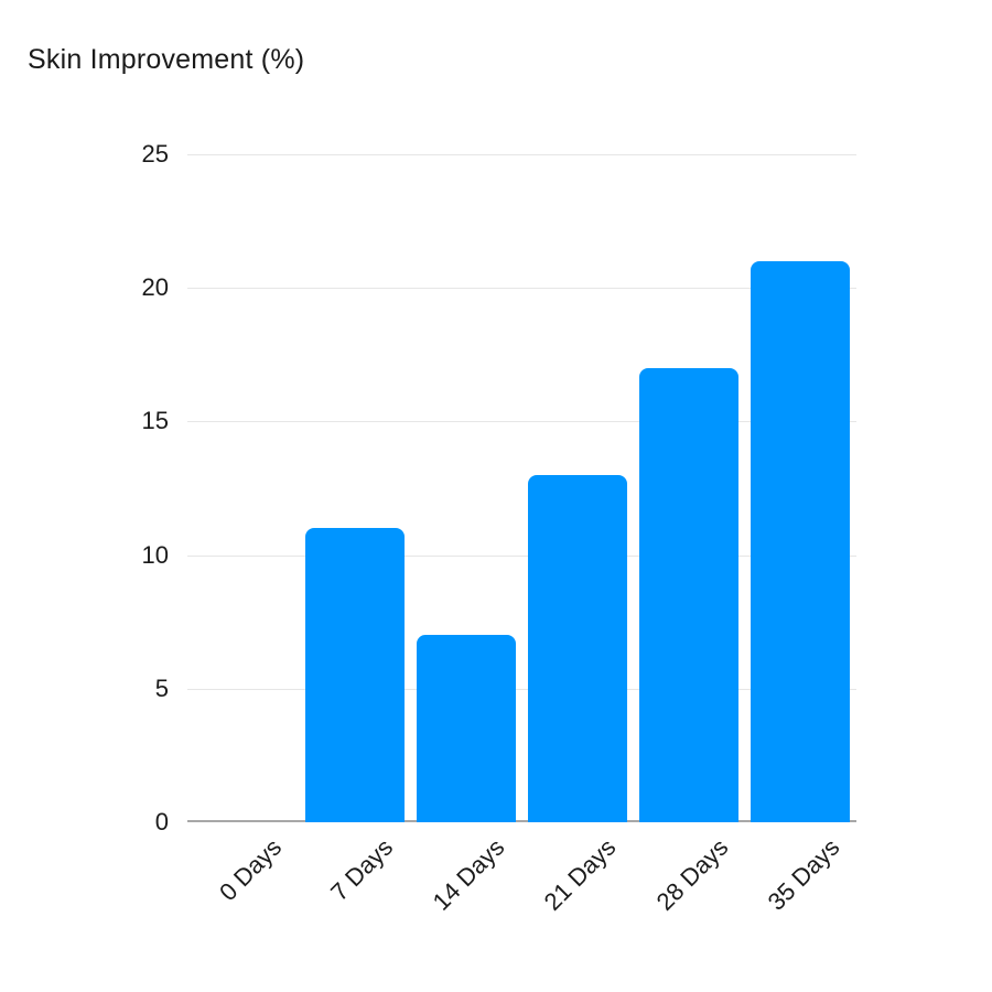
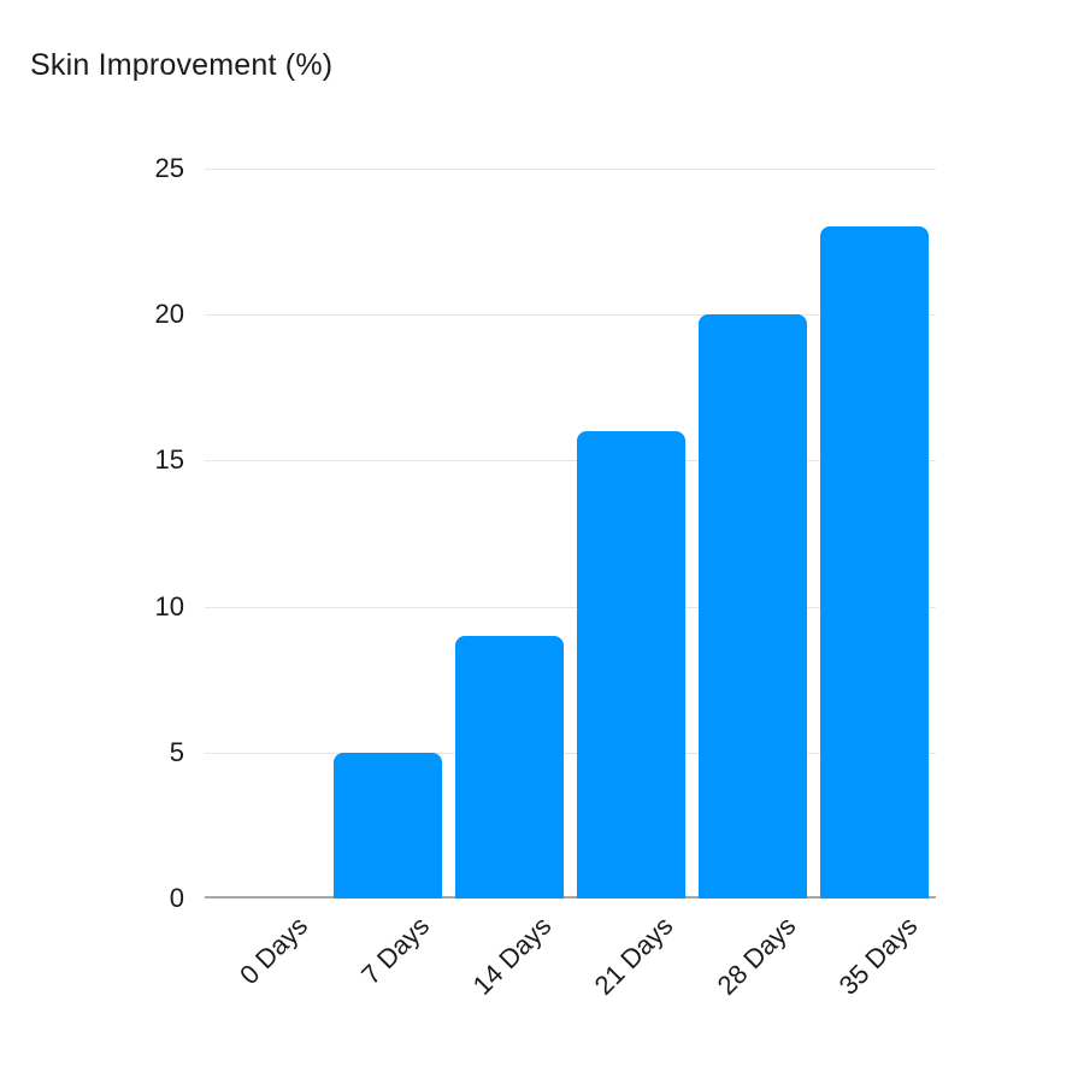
7 Days: 11 -> 5
14 Days: 7 -> 9
21 Days: 13 -> 16
28 Days: 17 -> 20
35 Days: 21 -> 23
